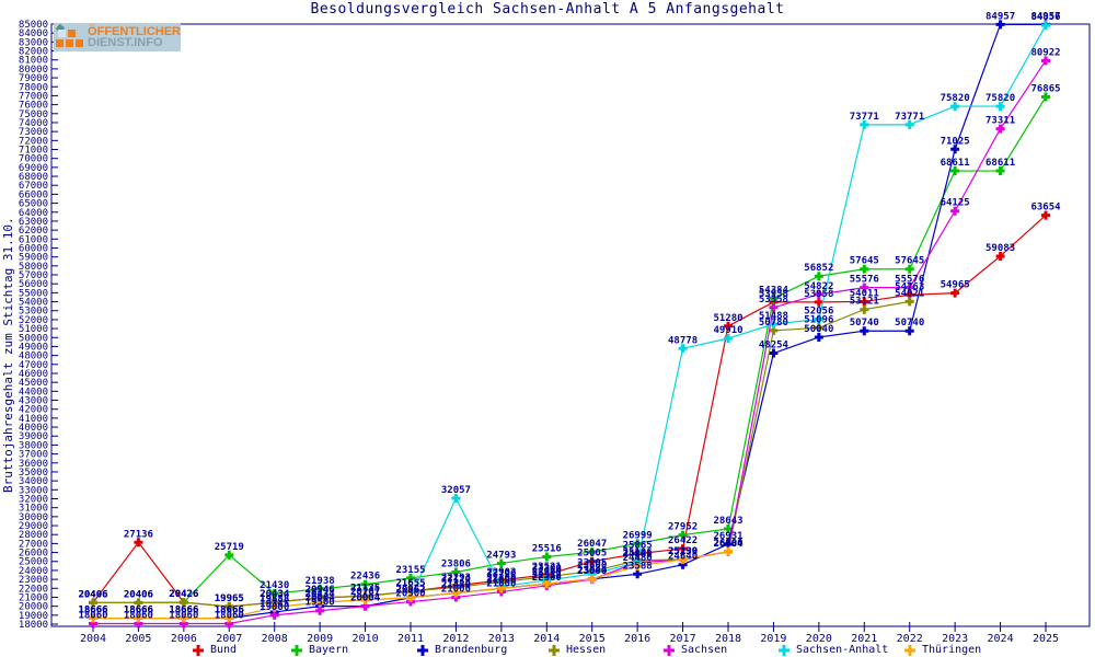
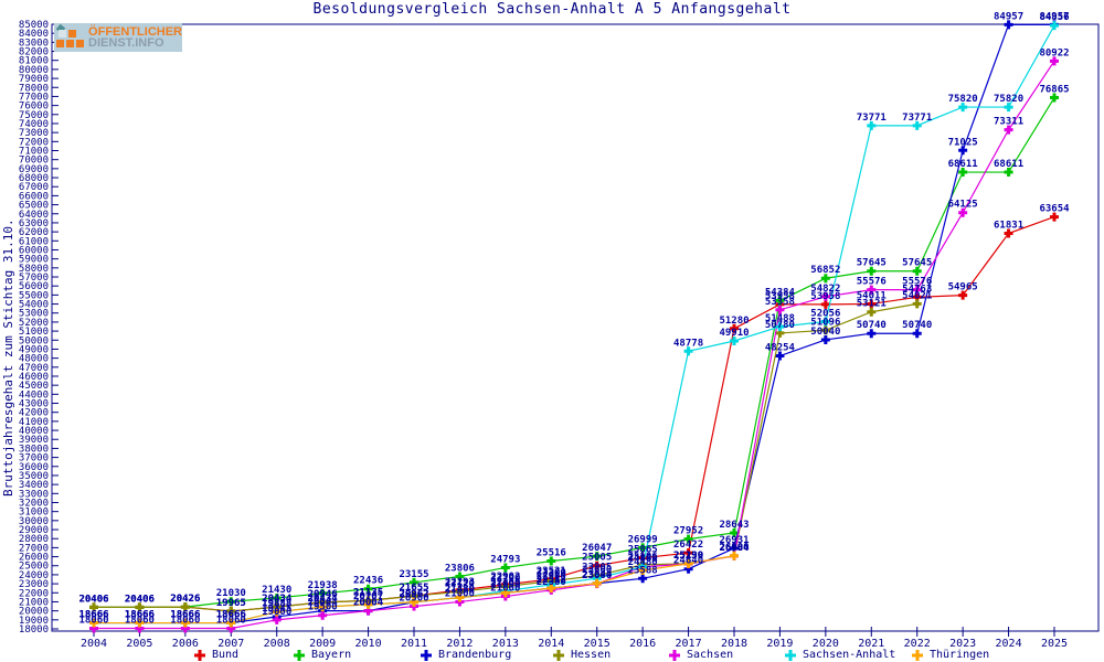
Bund/2005: 27136 -> 20406
Bayern/2007: 25719 -> 21030
Sachsen-Anhalt/2012: 32057 -> 21480
Bund/2024: 59083 -> 61831
